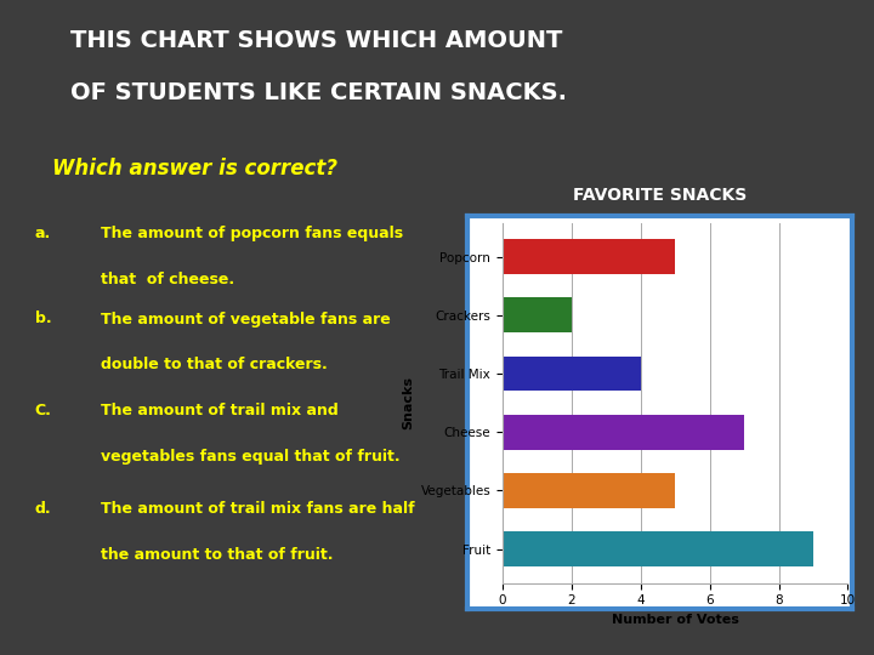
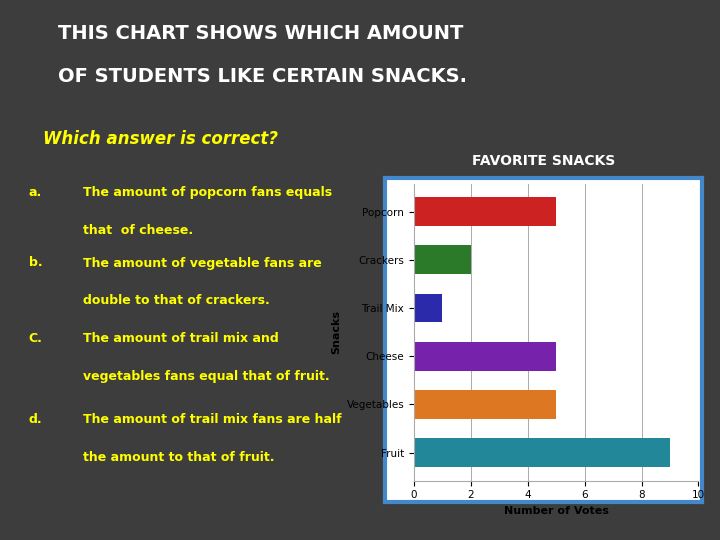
Trail Mix: 4 -> 1
Cheese: 7 -> 5
